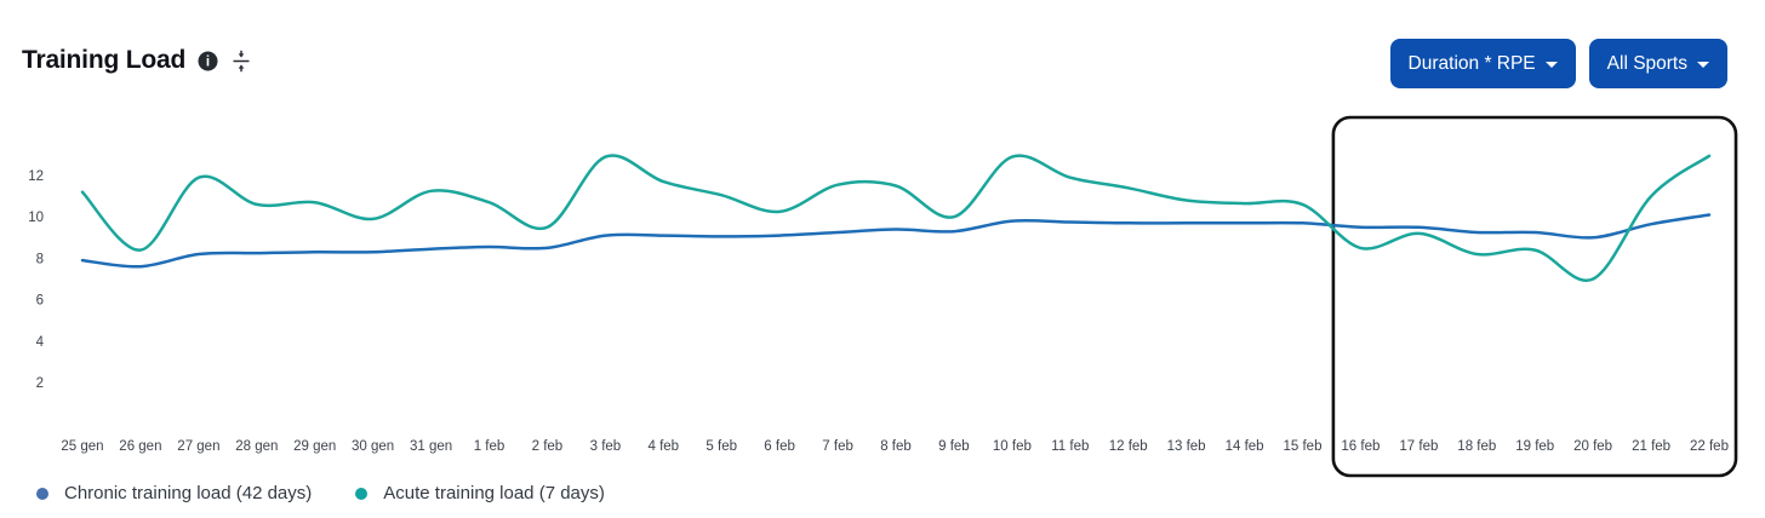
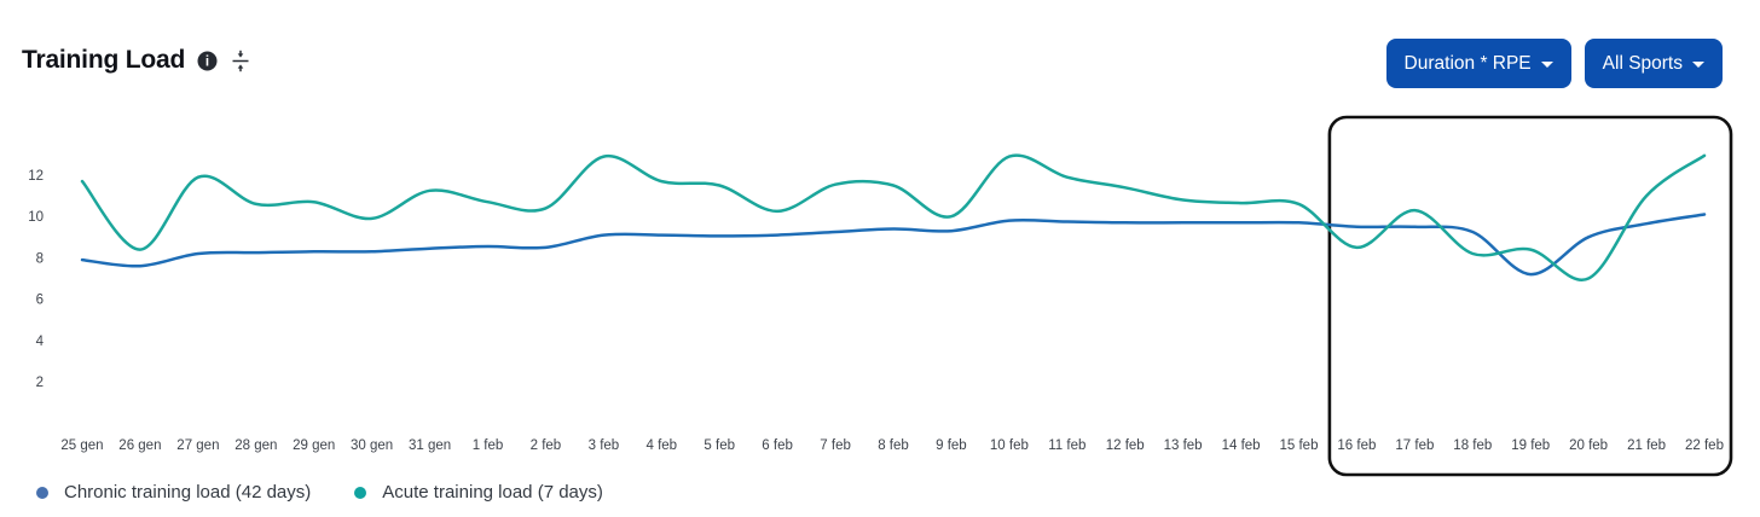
Acute training load (7 days)/25 gen: 11.2 -> 11.7
Acute training load (7 days)/2 feb: 9.5 -> 10.4
Acute training load (7 days)/5 feb: 11.1 -> 11.5
Acute training load (7 days)/17 feb: 9.2 -> 10.3
Chronic training load (42 days)/19 feb: 9.2 -> 7.2
